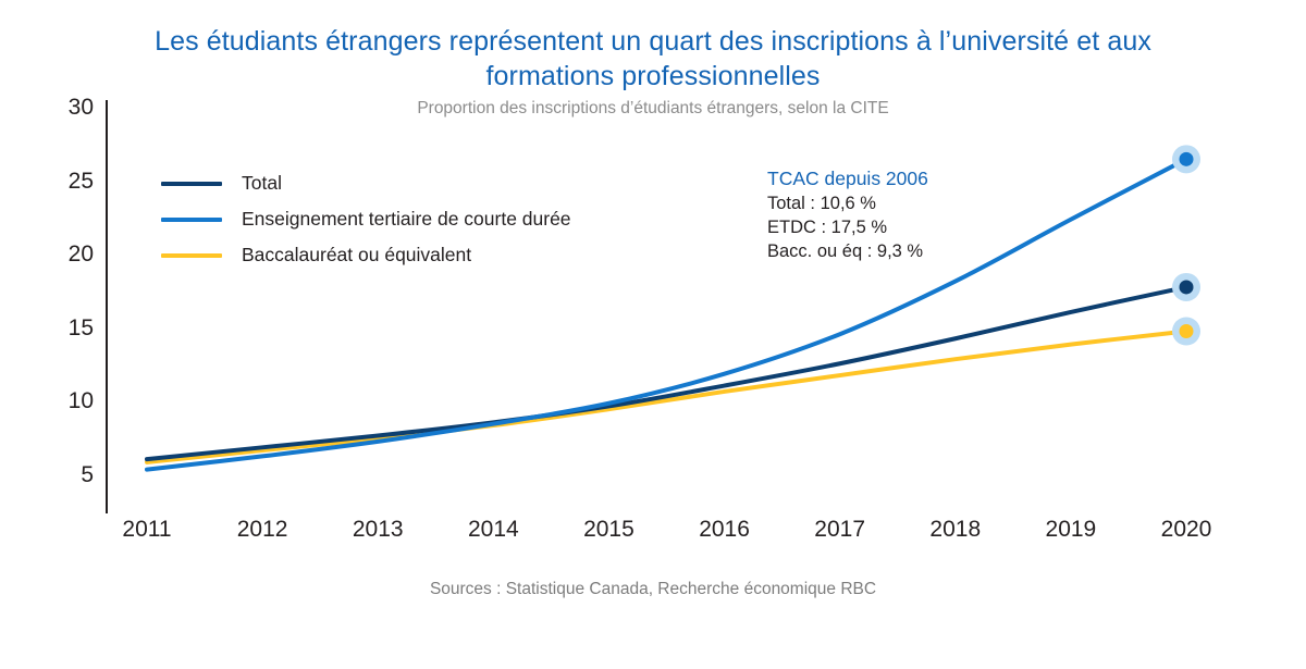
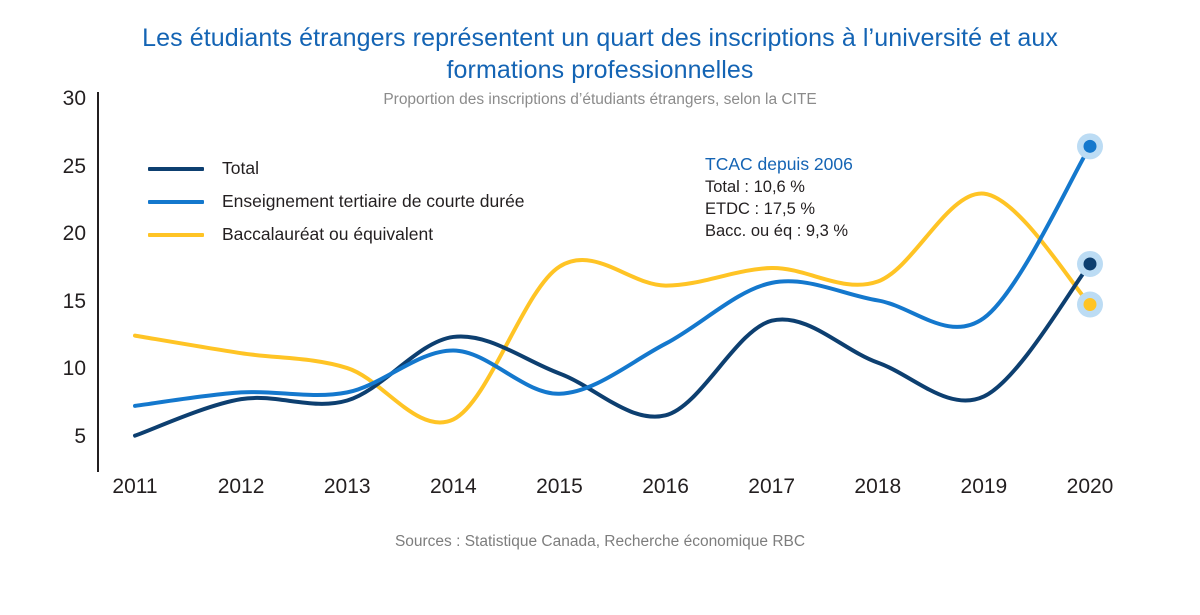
Total/2011: 6.1 -> 5.1
Enseignement tertiaire de courte durée/2011: 5.4 -> 7.3
Baccalauréat ou équivalent/2011: 5.9 -> 12.5
Total/2012: 6.9 -> 7.8
Enseignement tertiaire de courte durée/2012: 6.3 -> 8.3
Baccalauréat ou équivalent/2012: 6.7 -> 11.2
Enseignement tertiaire de courte durée/2013: 7.3 -> 8.3
Baccalauréat ou équivalent/2013: 7.5 -> 10.1
Total/2014: 8.6 -> 12.4
Enseignement tertiaire de courte durée/2014: 8.5 -> 11.4
Baccalauréat ou équivalent/2014: 8.4 -> 6.3
Enseignement tertiaire de courte durée/2015: 9.9 -> 8.2
Baccalauréat ou équivalent/2015: 9.5 -> 17.6
Total/2016: 11.1 -> 6.6
Baccalauréat ou équivalent/2016: 10.7 -> 16.2
Total/2017: 12.6 -> 13.6
Enseignement tertiaire de courte durée/2017: 14.6 -> 16.4
Baccalauréat ou équivalent/2017: 11.8 -> 17.5
Total/2018: 14.3 -> 10.5
Enseignement tertiaire de courte durée/2018: 18.2 -> 15.1
Baccalauréat ou équivalent/2018: 12.9 -> 16.5
Total/2019: 16.1 -> 8.0
Enseignement tertiaire de courte durée/2019: 22.4 -> 13.8
Baccalauréat ou équivalent/2019: 13.9 -> 23.0
